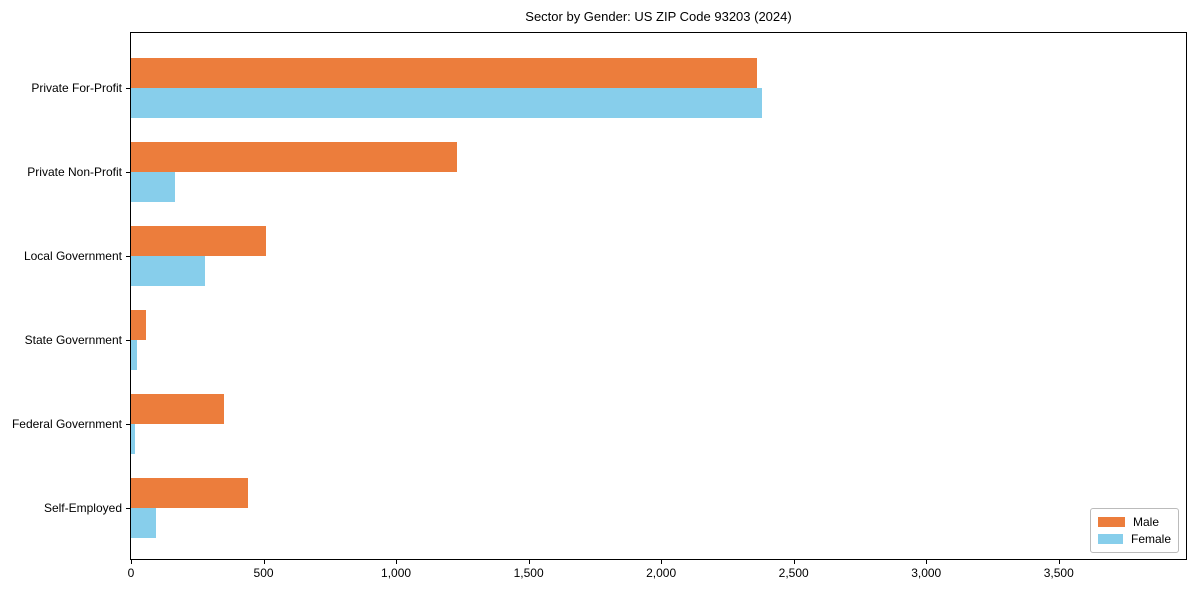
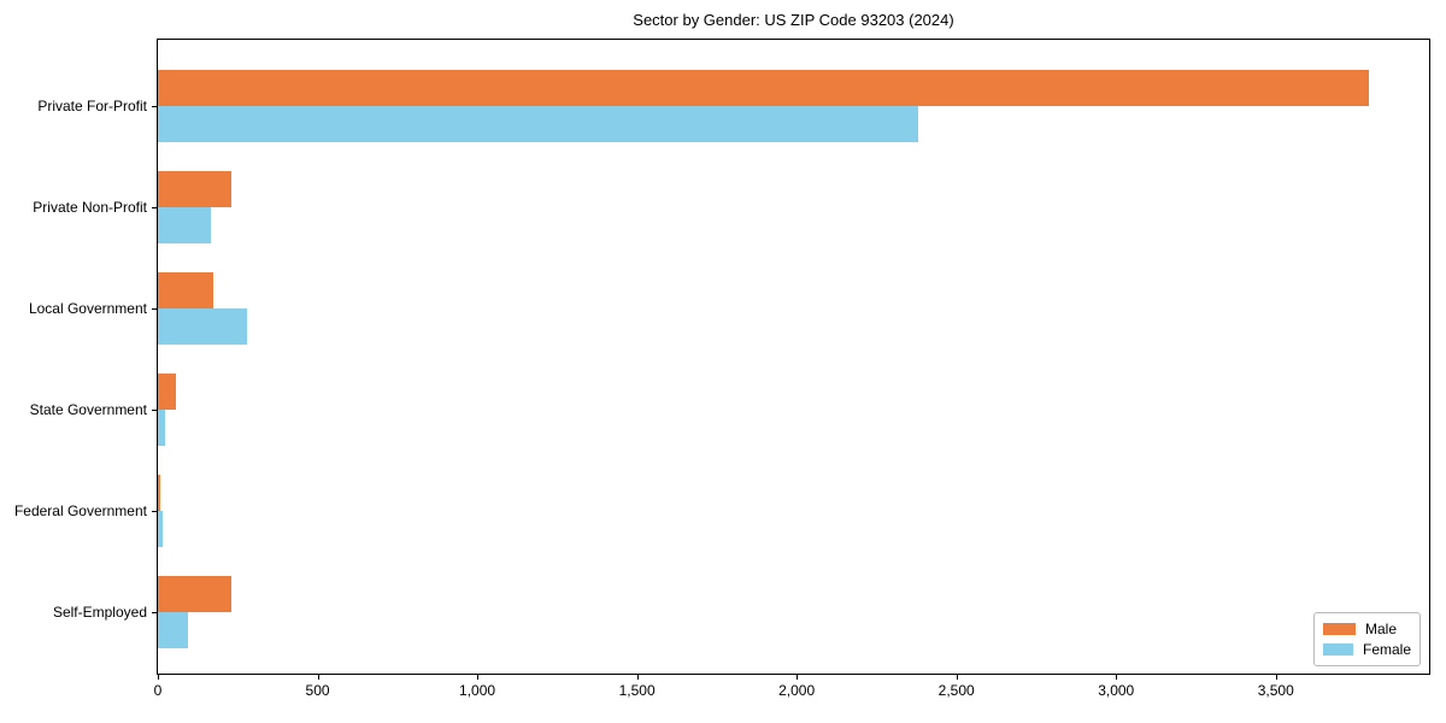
Male/Private For-Profit: 2360 -> 3790
Male/Private Non-Profit: 1230 -> 230
Male/Local Government: 510 -> 170
Male/Federal Government: 350 -> 10
Male/Self-Employed: 440 -> 230
